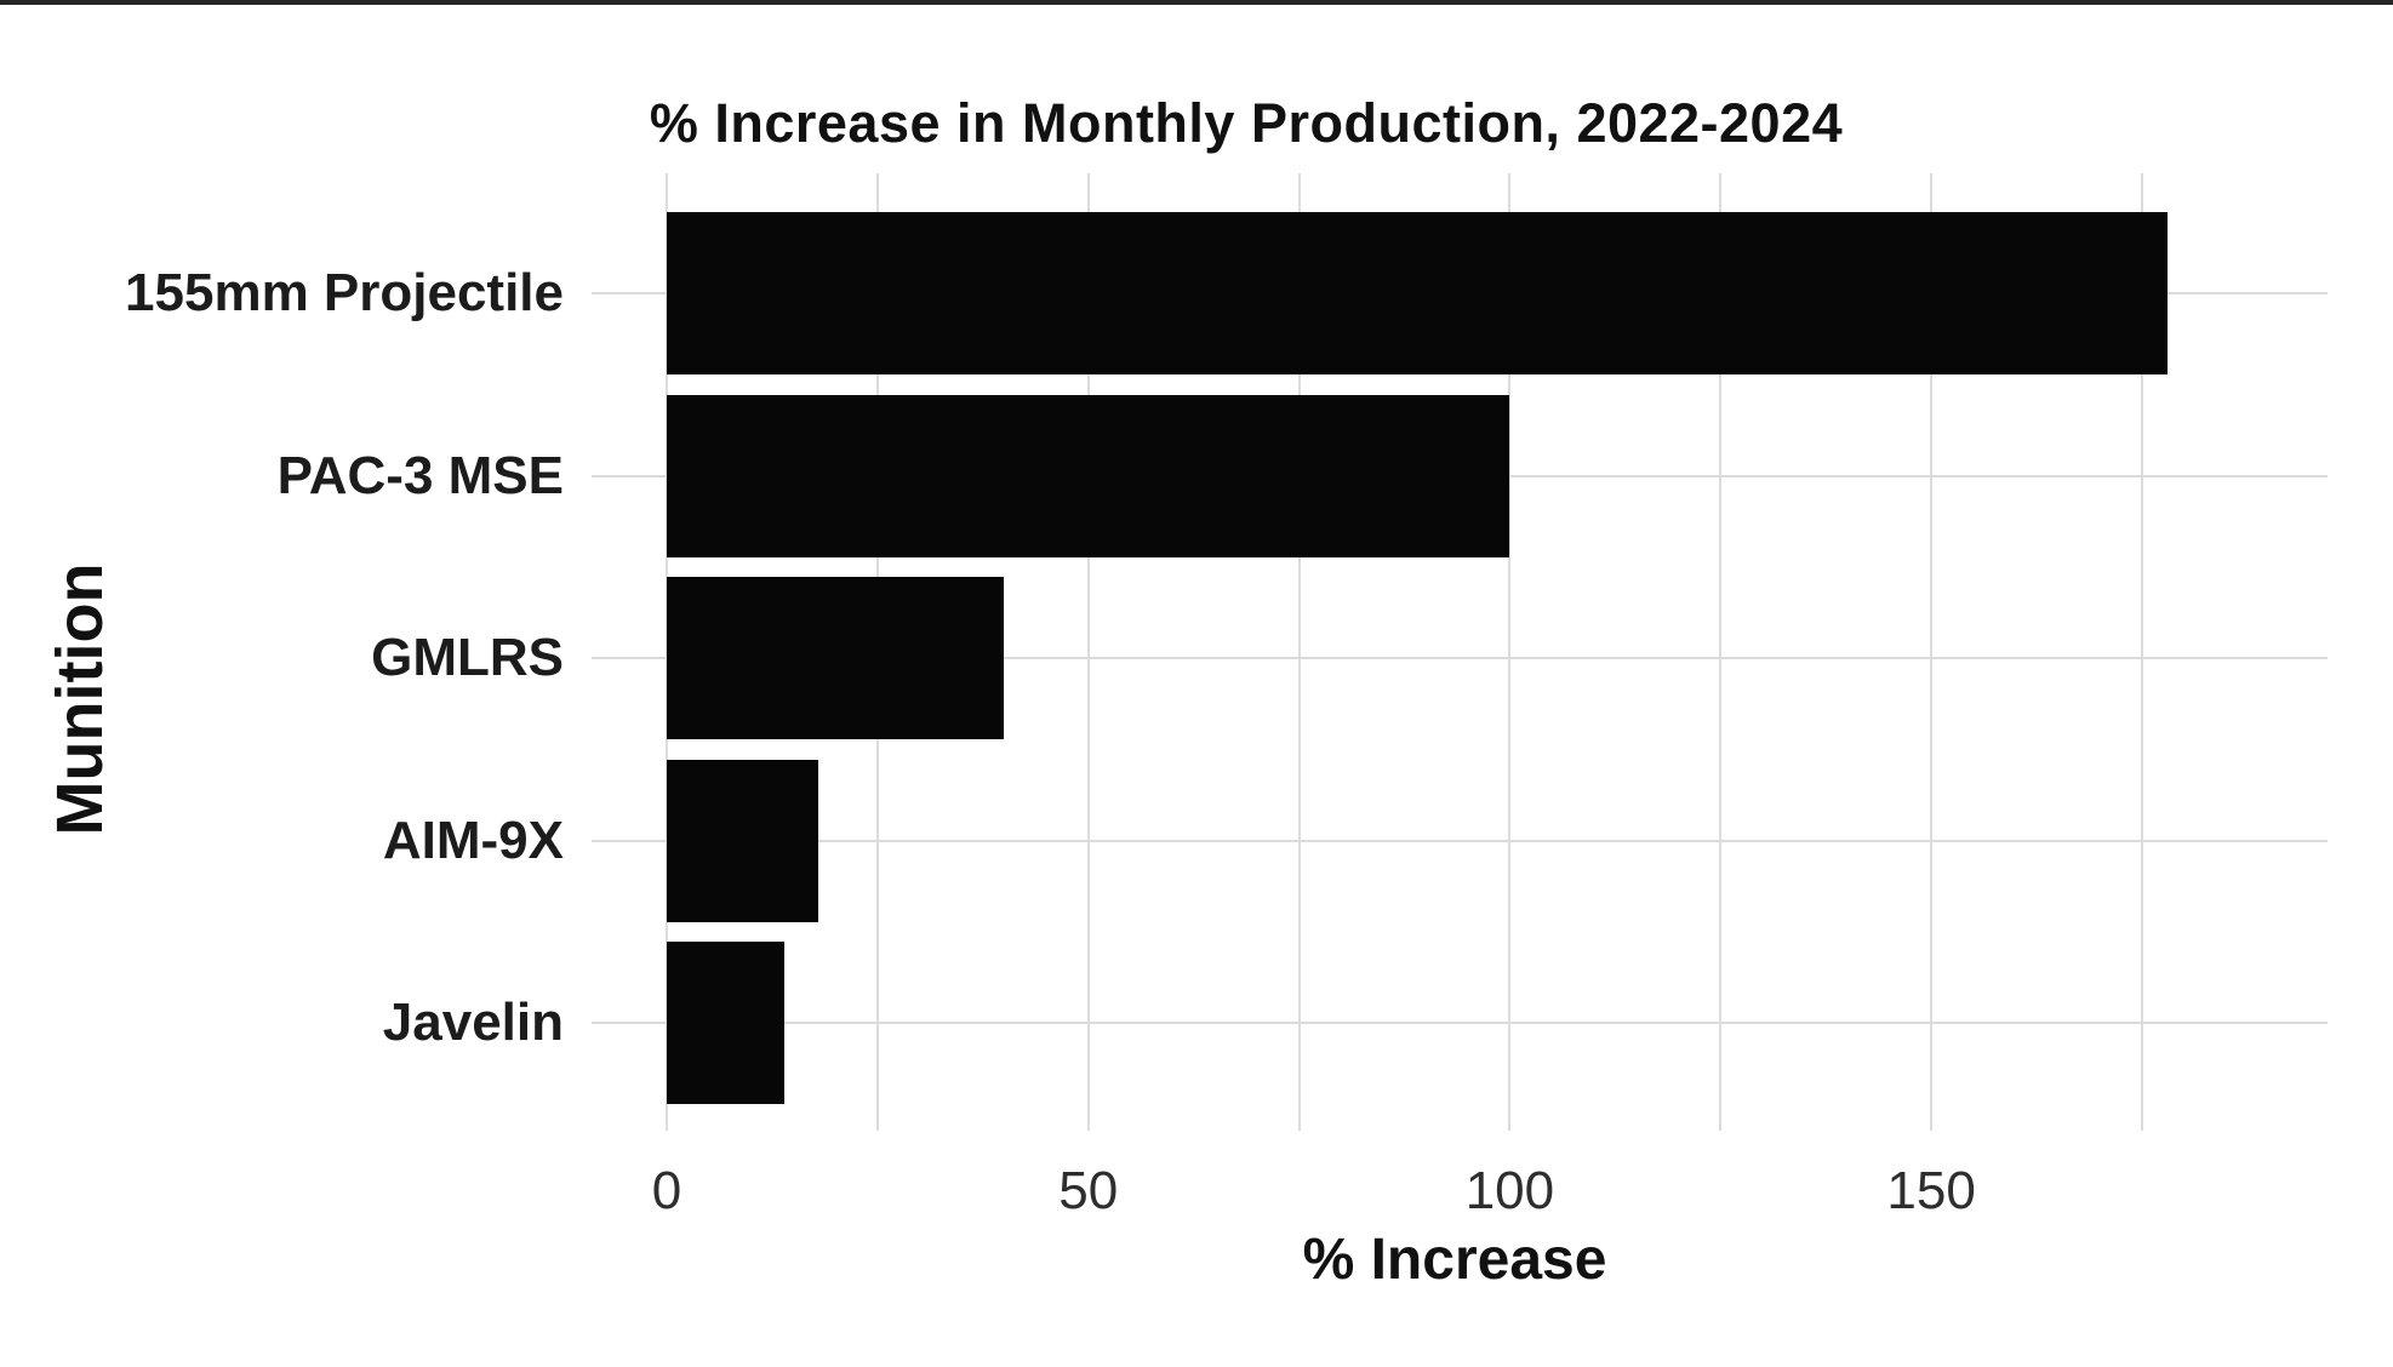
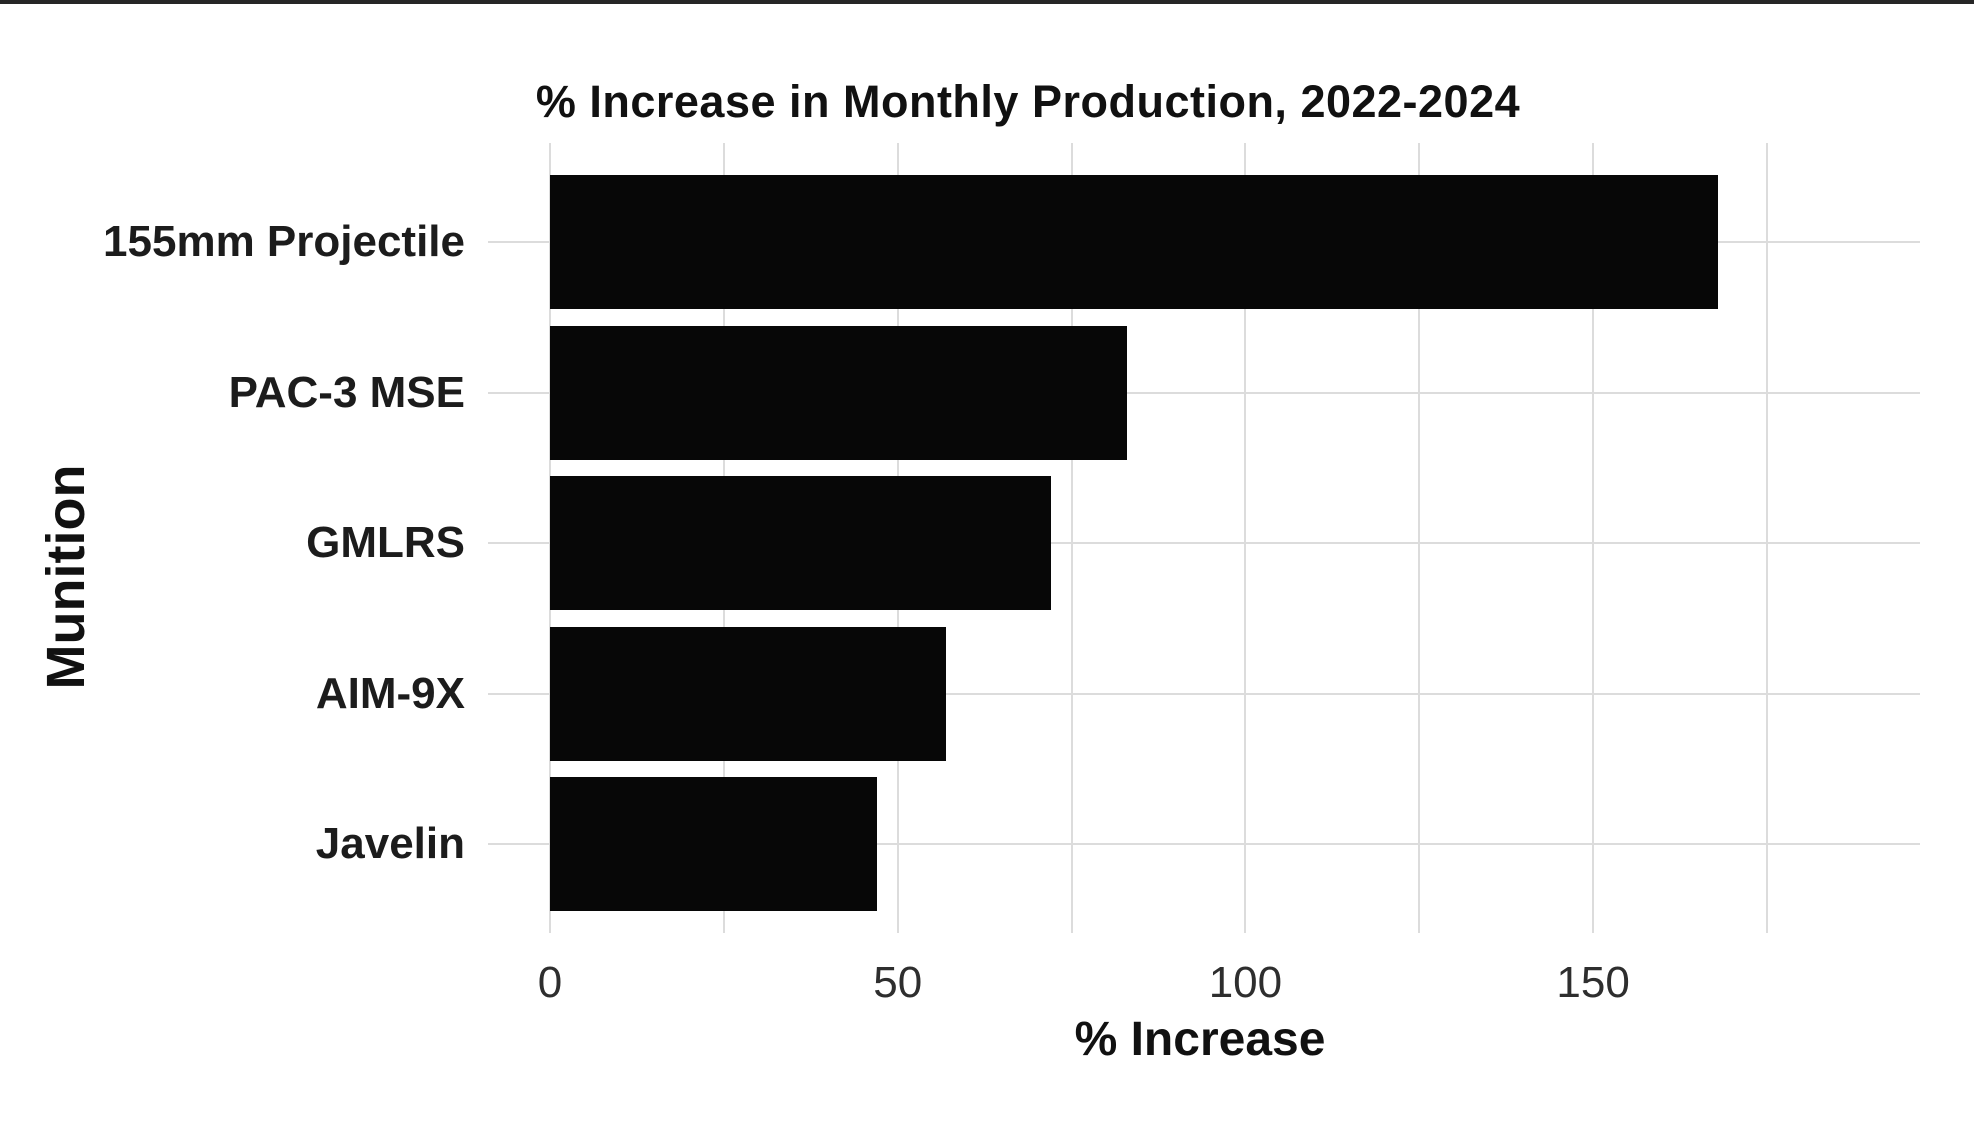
155mm Projectile: 178 -> 168
PAC-3 MSE: 100 -> 83
GMLRS: 40 -> 72
AIM-9X: 18 -> 57
Javelin: 14 -> 47
